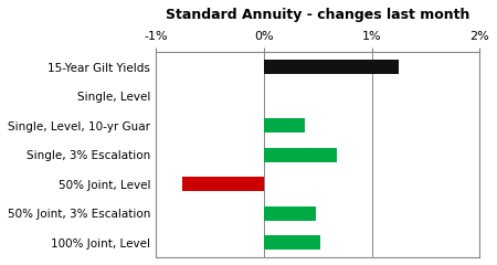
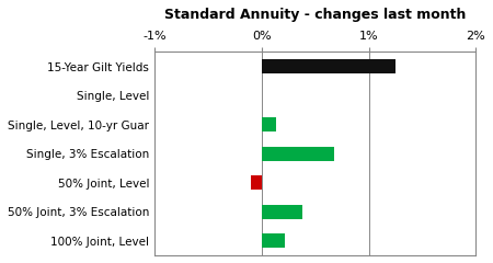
Single, Level, 10-yr Guar: 0.38% -> 0.13%
50% Joint, Level: -0.76% -> -0.10%
50% Joint, 3% Escalation: 0.48% -> 0.38%
100% Joint, Level: 0.52% -> 0.22%
